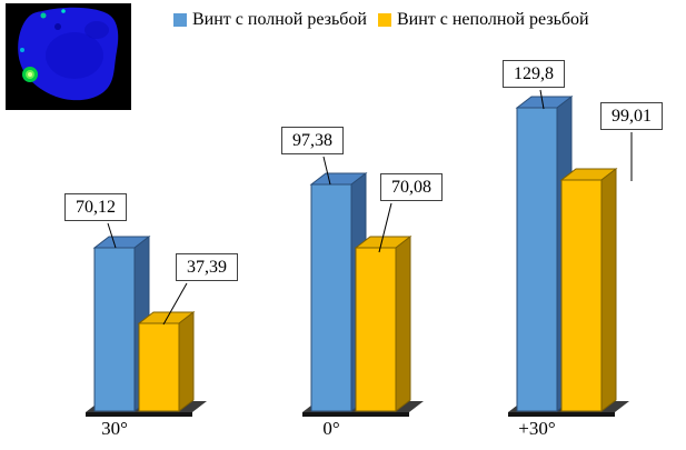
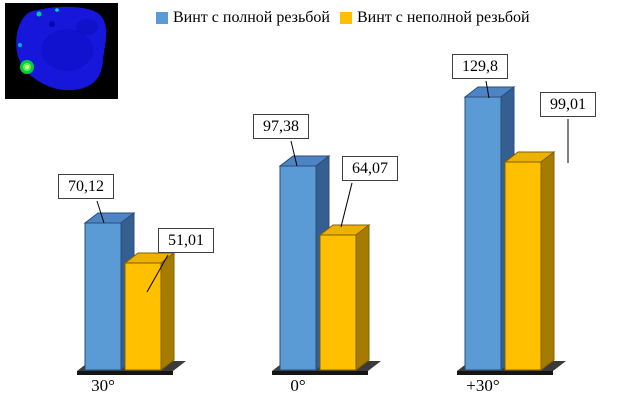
Винт с неполной резьбой/30°: 37,39 -> 51,01
Винт с неполной резьбой/0°: 70,08 -> 64,07
